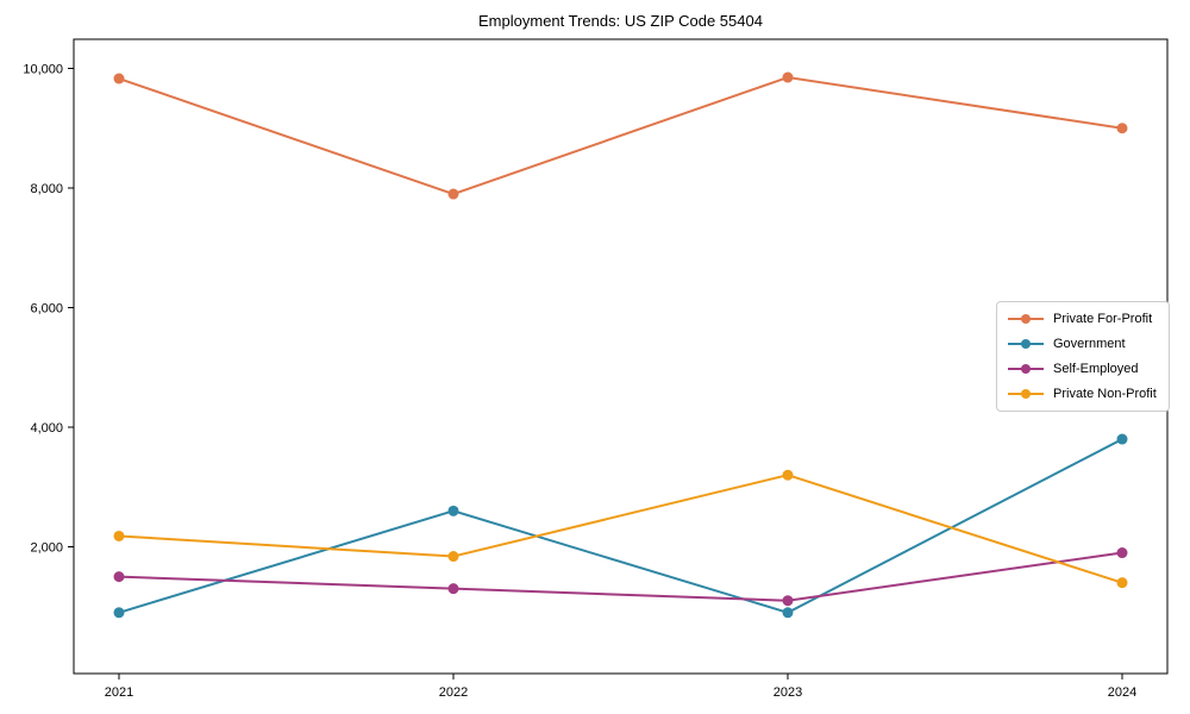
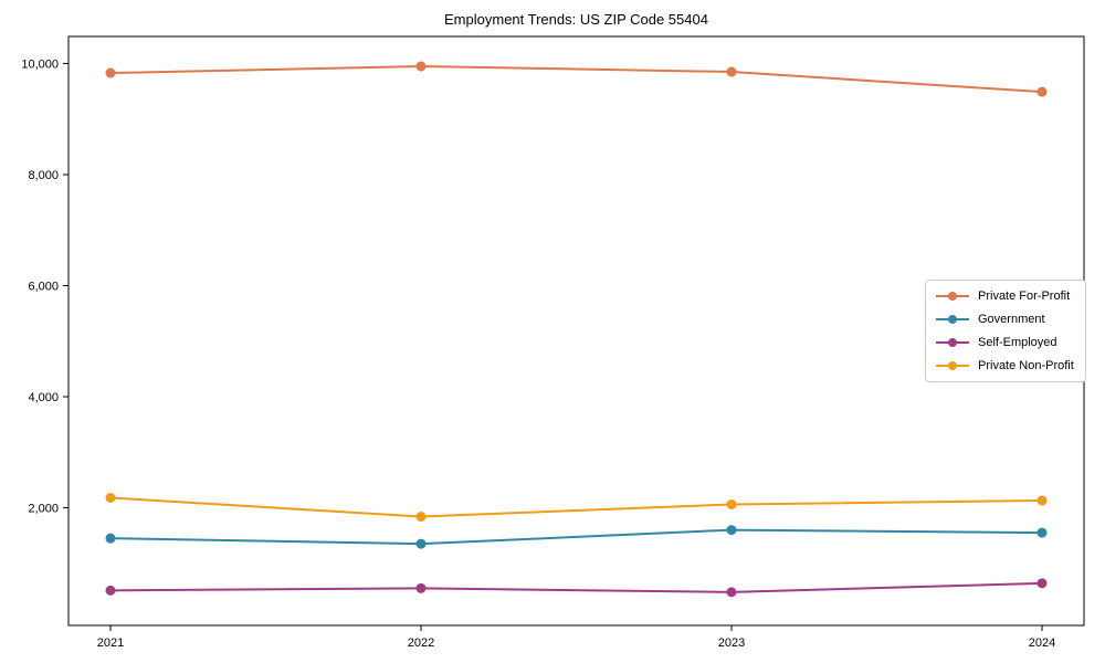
Government/2021: 900 -> 1400
Self-Employed/2021: 1500 -> 500
Private For-Profit/2022: 7900 -> 10000
Government/2022: 2600 -> 1400
Self-Employed/2022: 1300 -> 600
Government/2023: 900 -> 1600
Self-Employed/2023: 1100 -> 500
Private Non-Profit/2023: 3200 -> 2100
Private For-Profit/2024: 9000 -> 9500
Government/2024: 3800 -> 1600
Self-Employed/2024: 1900 -> 600
Private Non-Profit/2024: 1400 -> 2100
